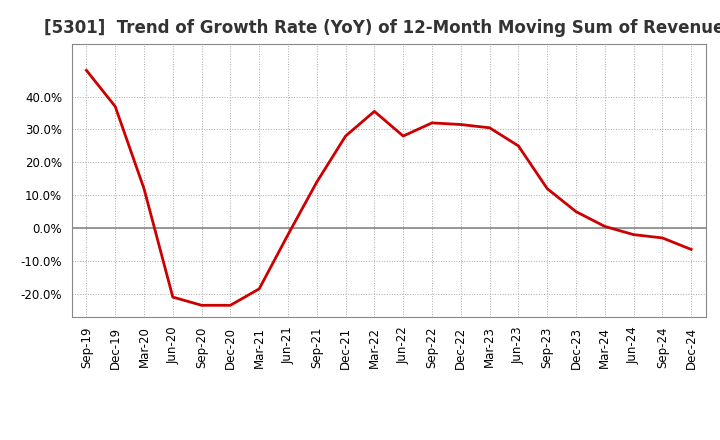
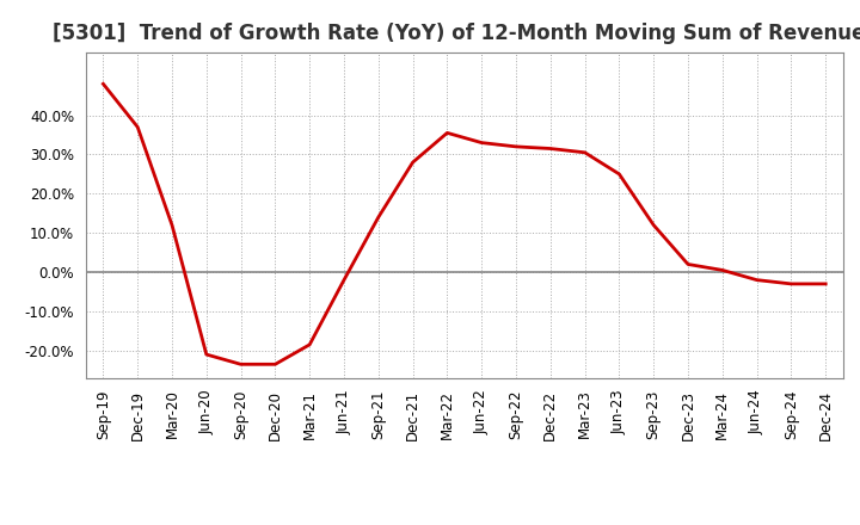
Jun-22: 28.0% -> 33.0%
Dec-23: 5.0% -> 2.0%
Dec-24: -6.5% -> -3.0%
